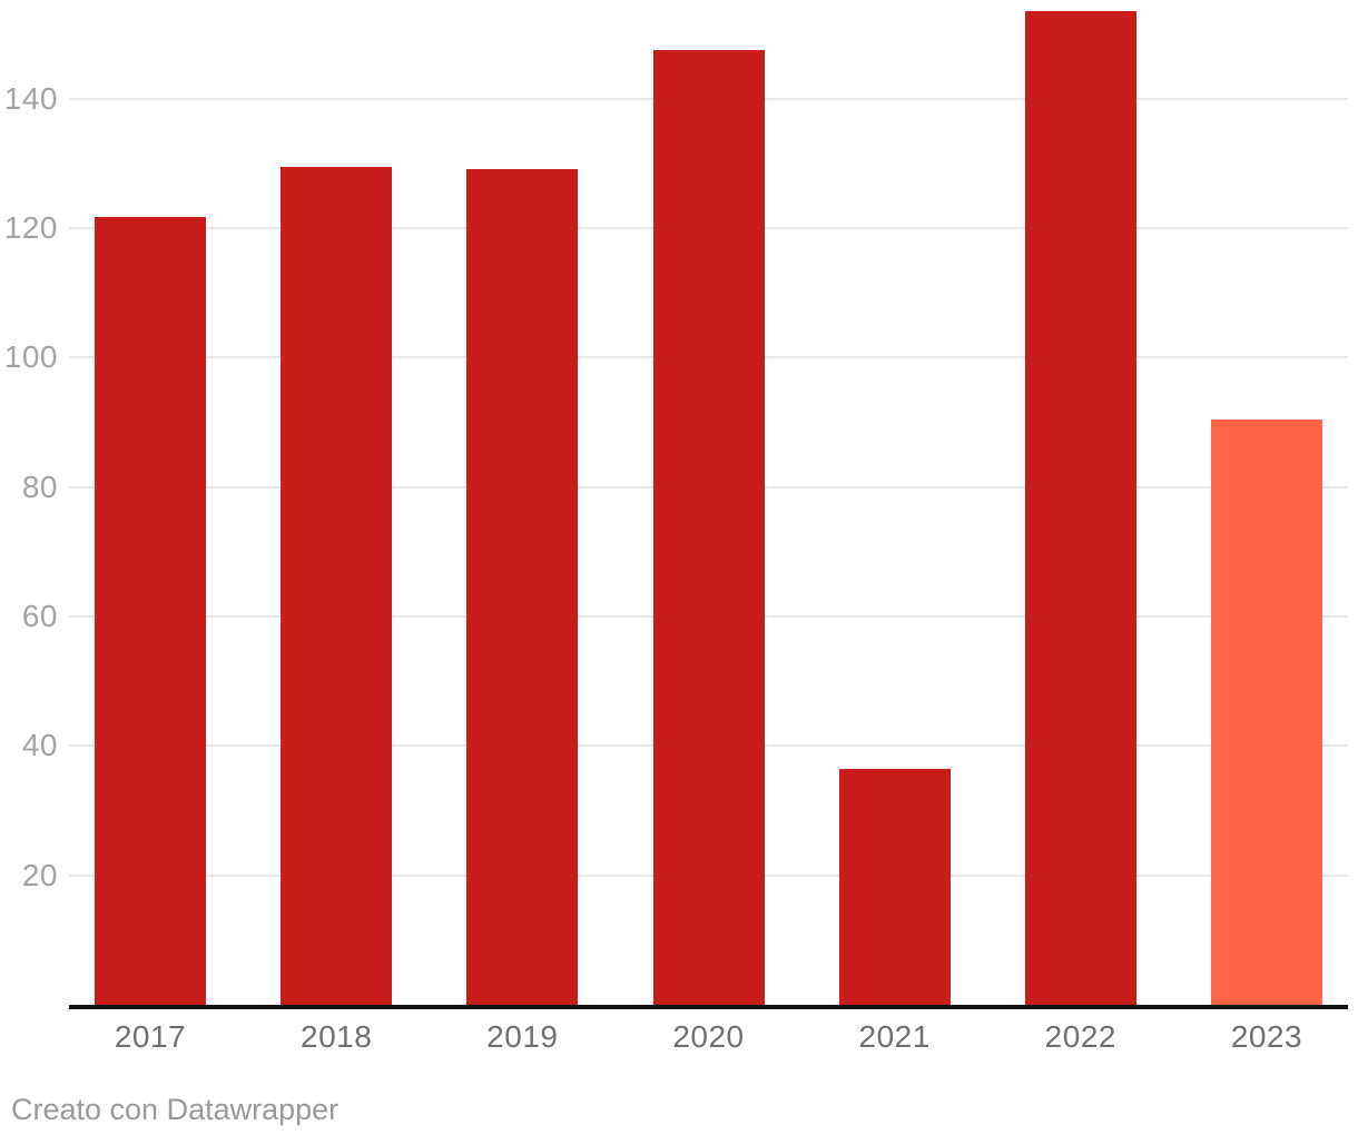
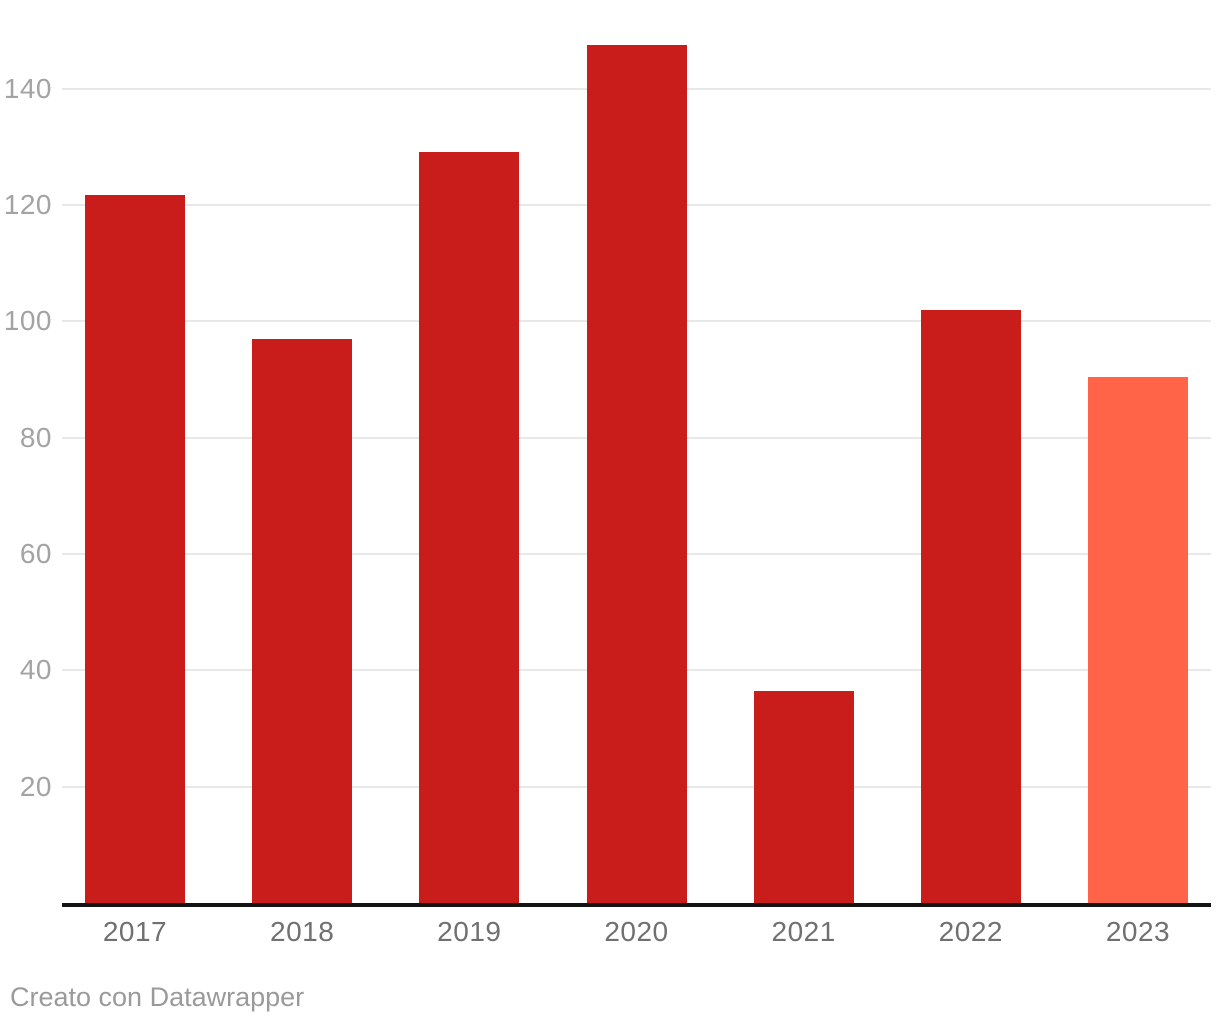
2018: 130 -> 97
2022: 154 -> 102
